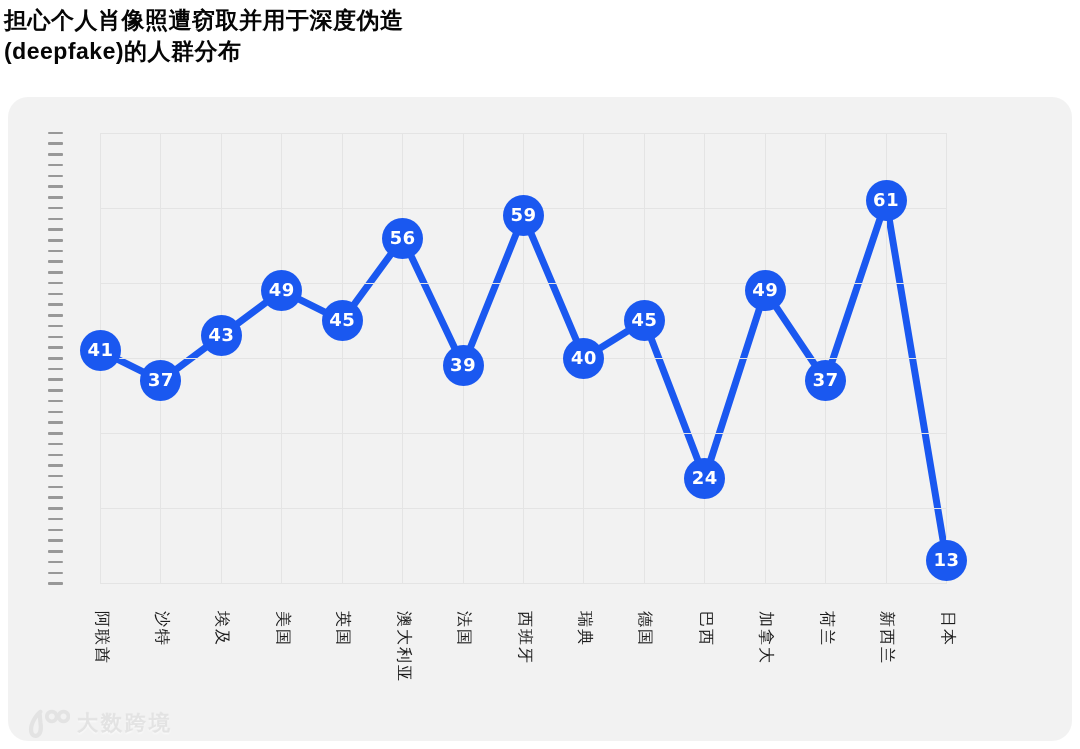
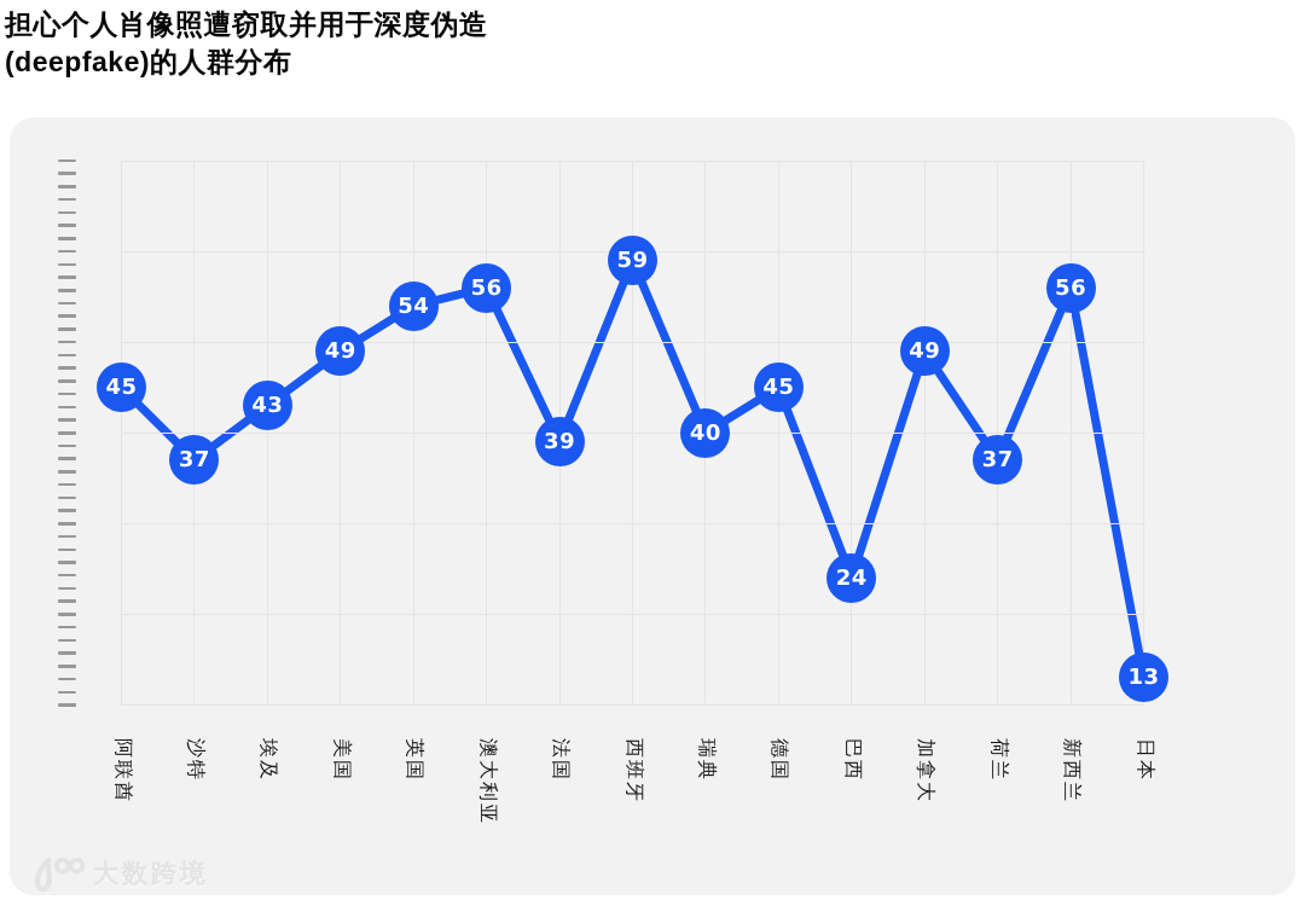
阿联酋: 41 -> 45
英国: 45 -> 54
新西兰: 61 -> 56
